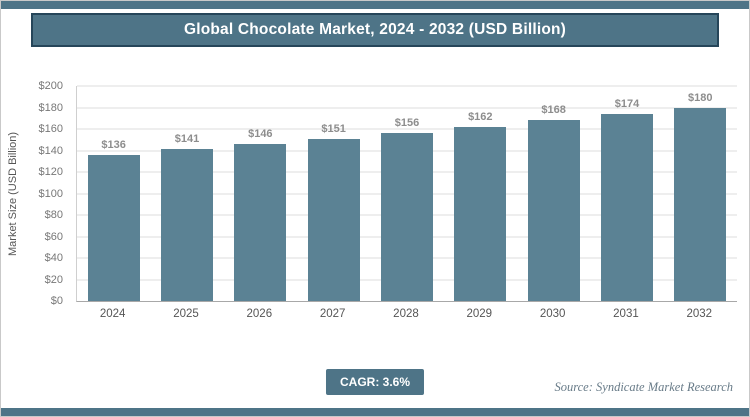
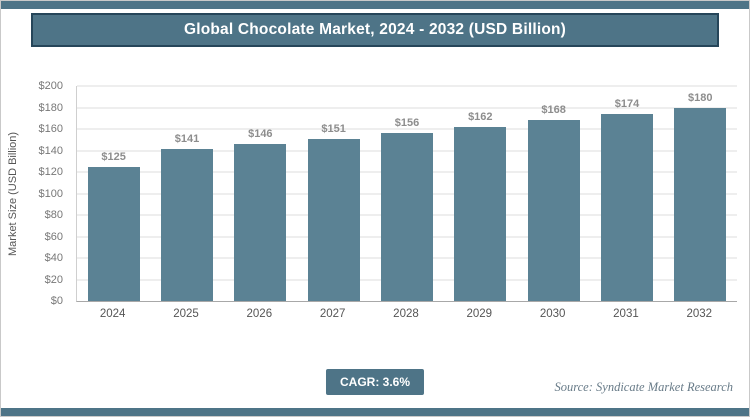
2024: $136 -> $125
